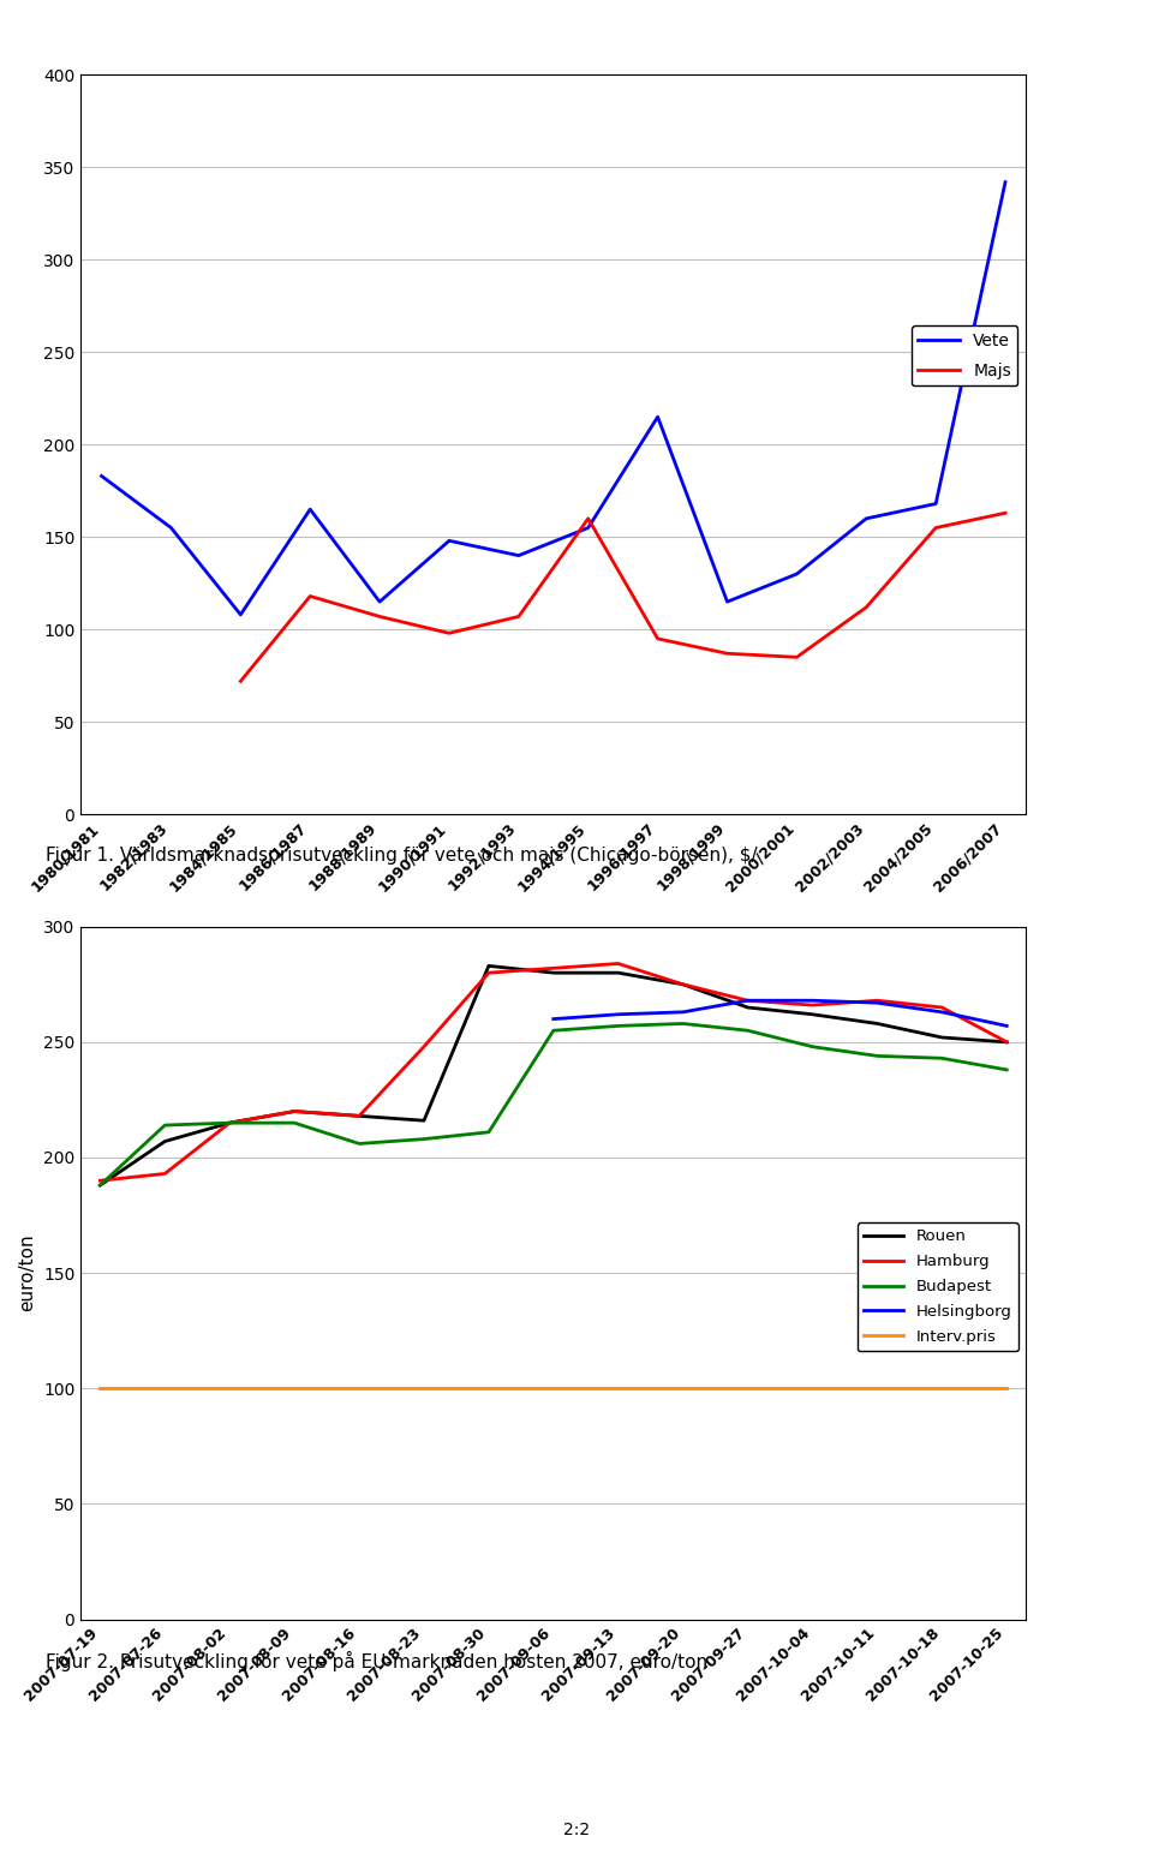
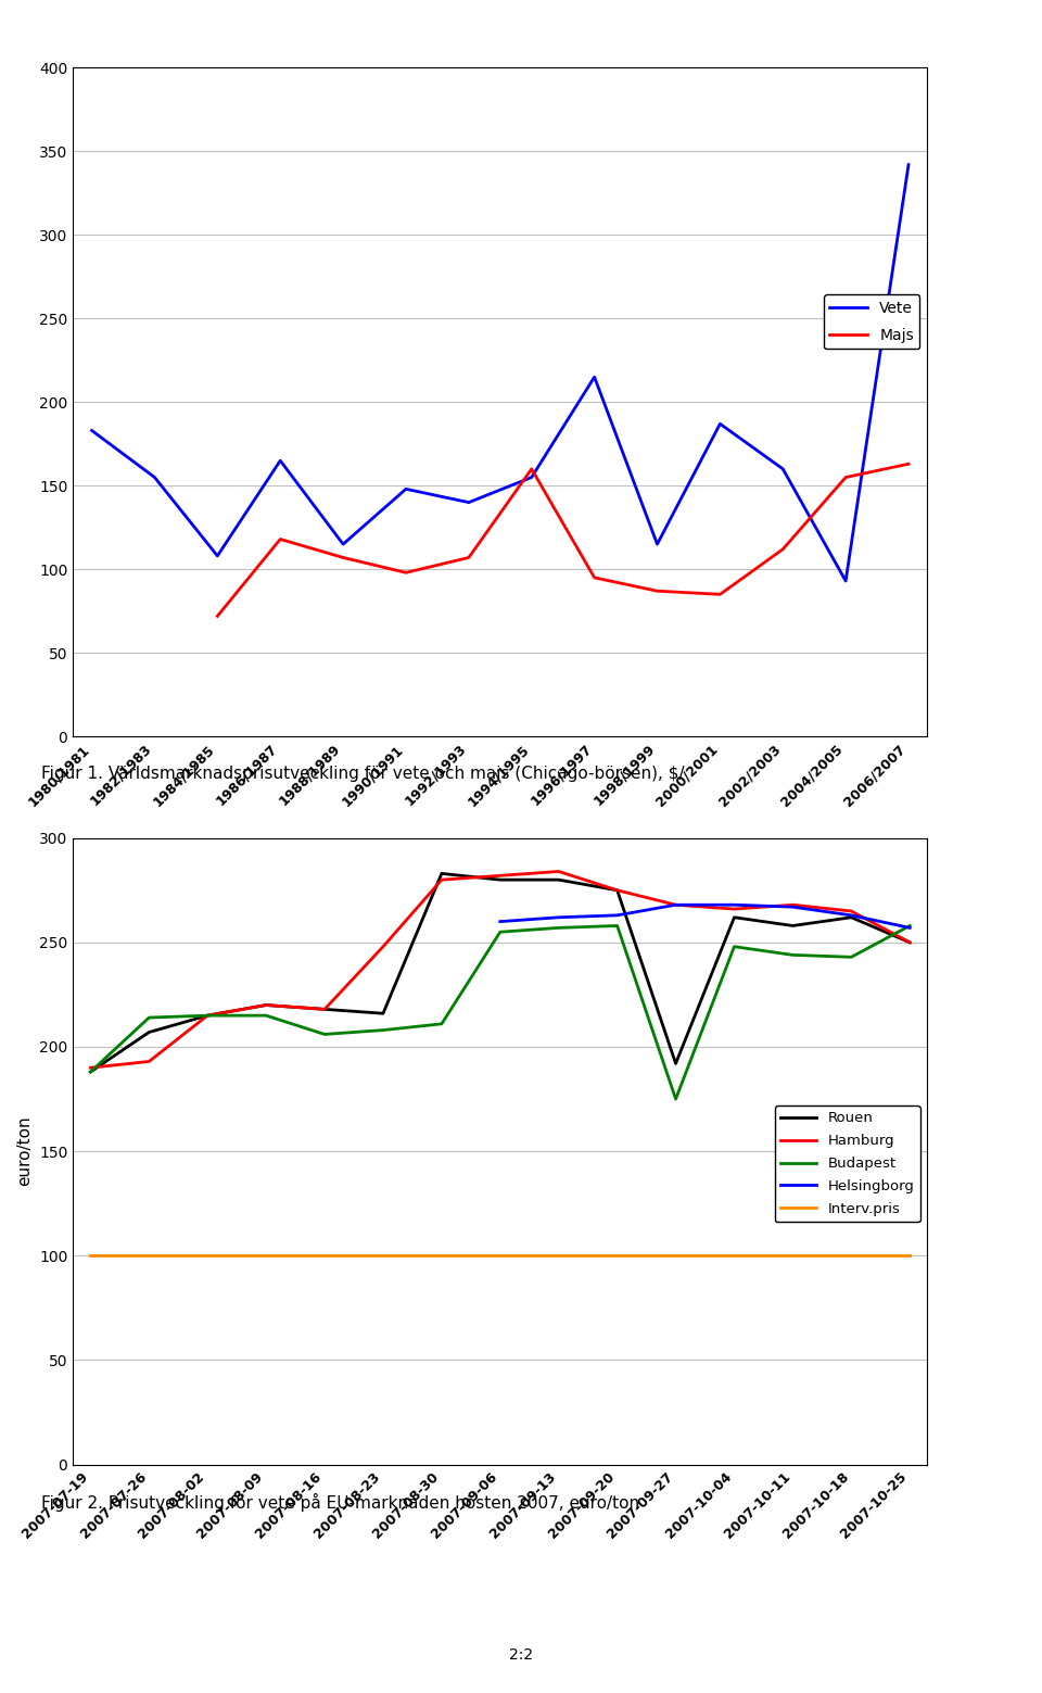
Vete/2000/2001: 130 -> 187
Vete/2004/2005: 168 -> 93
Rouen/2007-09-27: 265 -> 192
Budapest/2007-09-27: 255 -> 175
Rouen/2007-10-18: 252 -> 262
Budapest/2007-10-25: 238 -> 258
